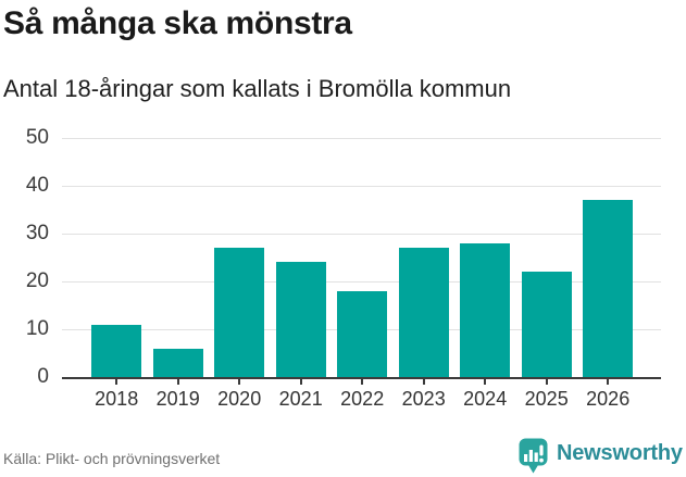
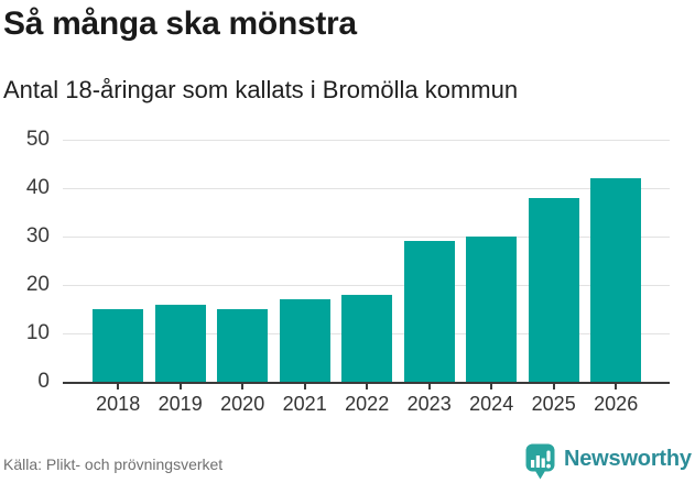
2018: 11 -> 15
2019: 6 -> 16
2020: 27 -> 15
2021: 24 -> 17
2023: 27 -> 29
2024: 28 -> 30
2025: 22 -> 38
2026: 37 -> 42
